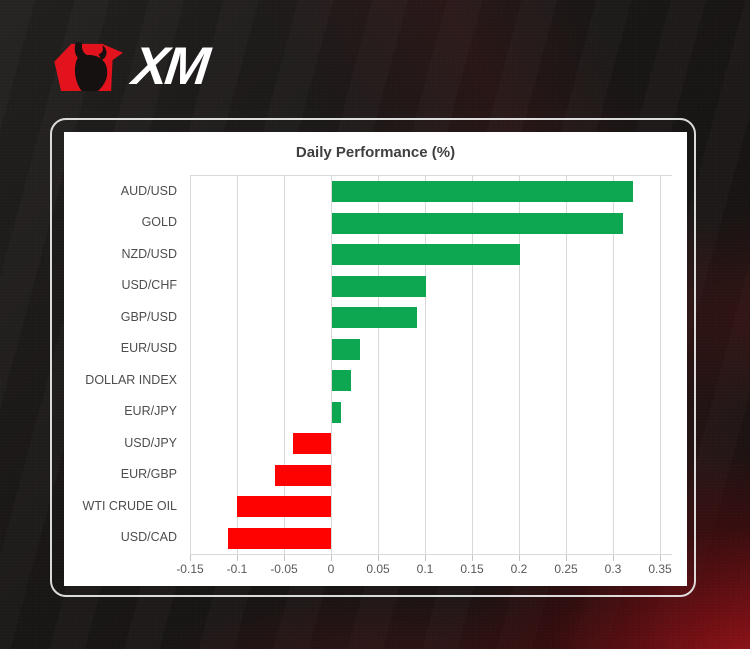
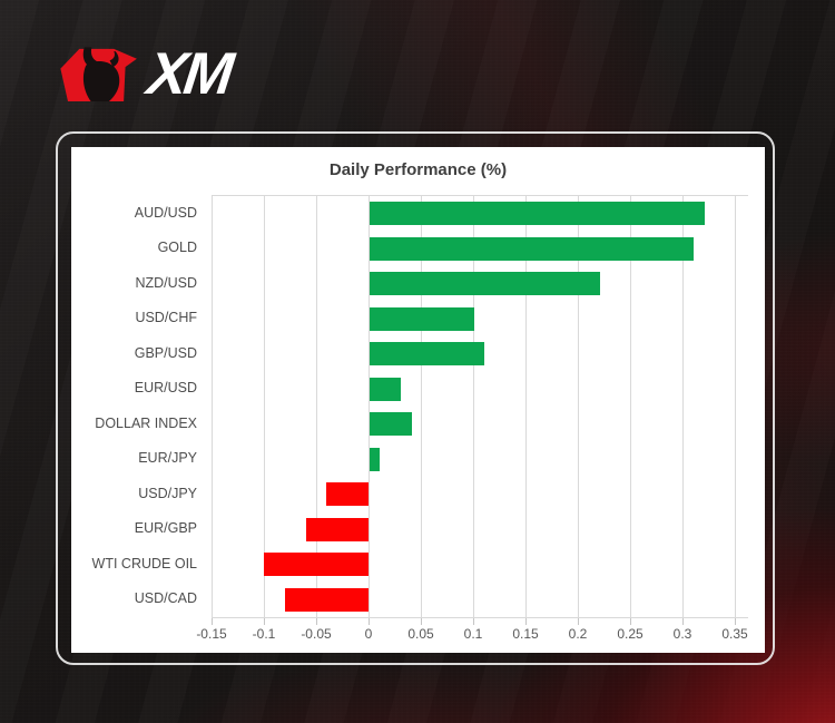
NZD/USD: 0.20 -> 0.22
GBP/USD: 0.09 -> 0.11
DOLLAR INDEX: 0.02 -> 0.04
USD/CAD: -0.11 -> -0.08
